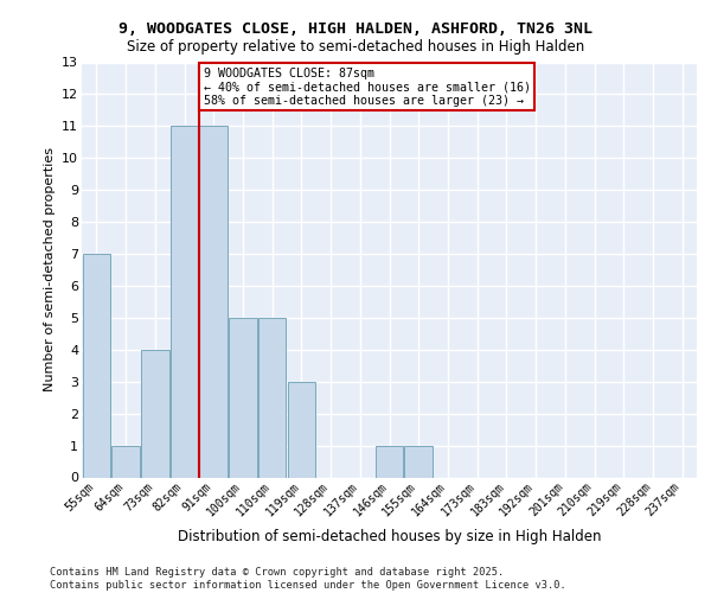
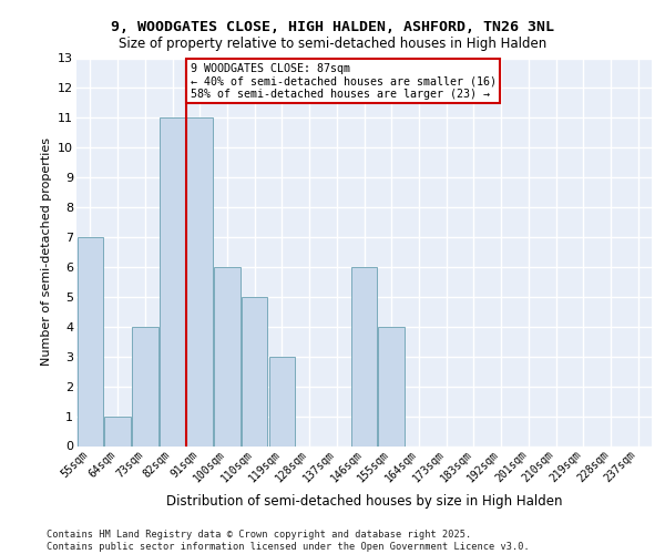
100sqm: 5 -> 6
146sqm: 1 -> 6
155sqm: 1 -> 4
